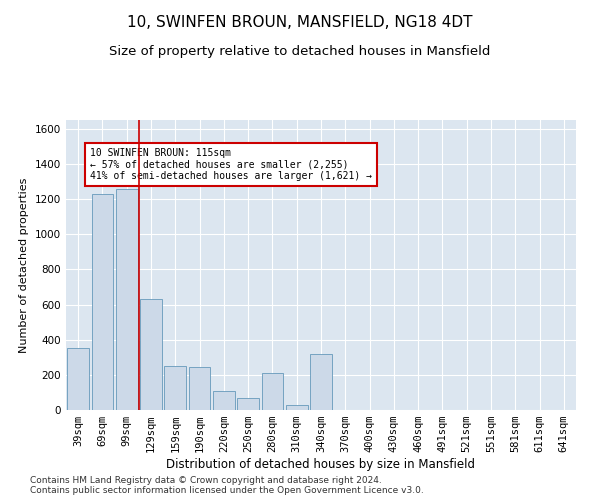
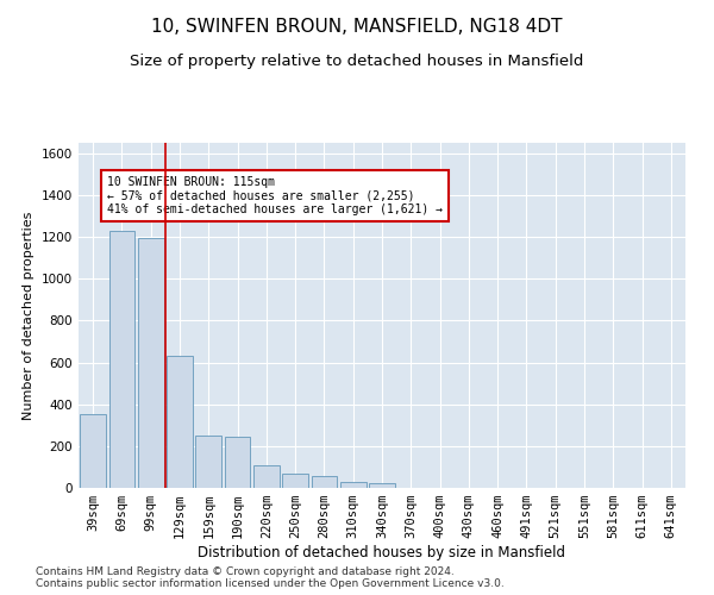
99sqm: 1260 -> 1200
280sqm: 210 -> 60
340sqm: 320 -> 20
